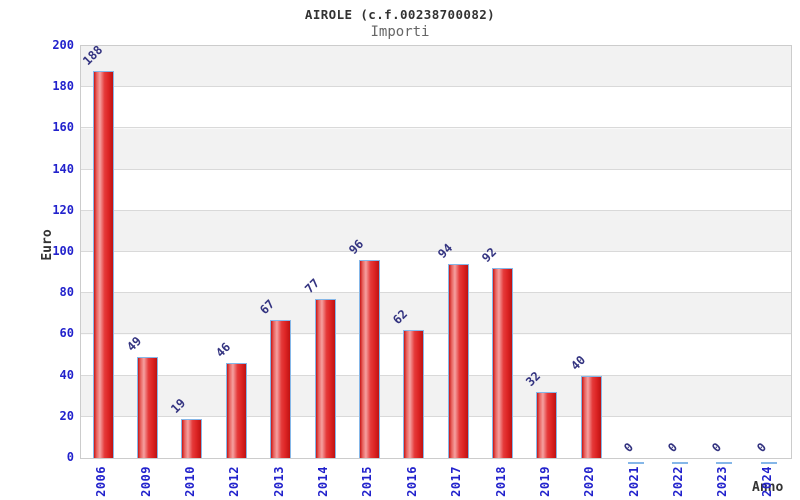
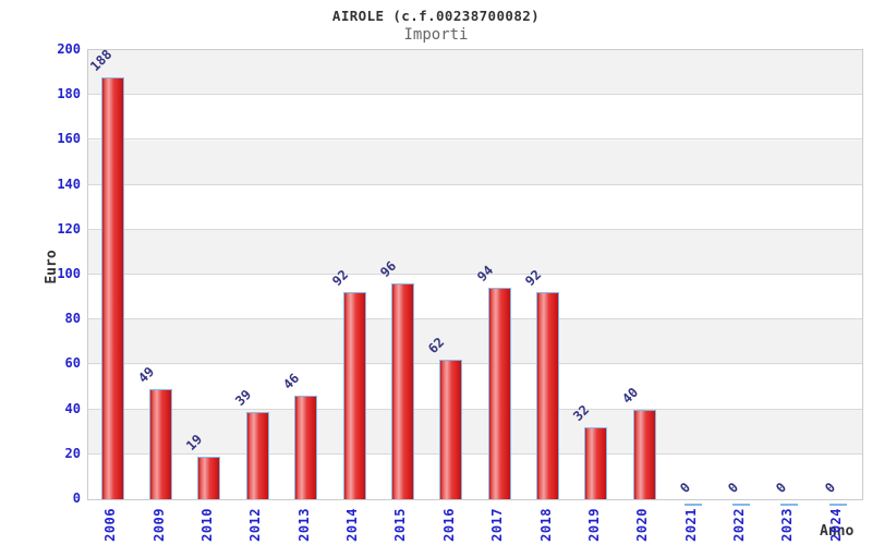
2012: 46 -> 39
2013: 67 -> 46
2014: 77 -> 92
